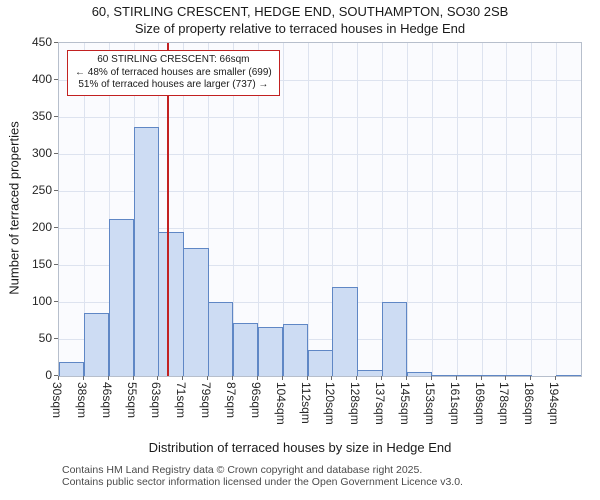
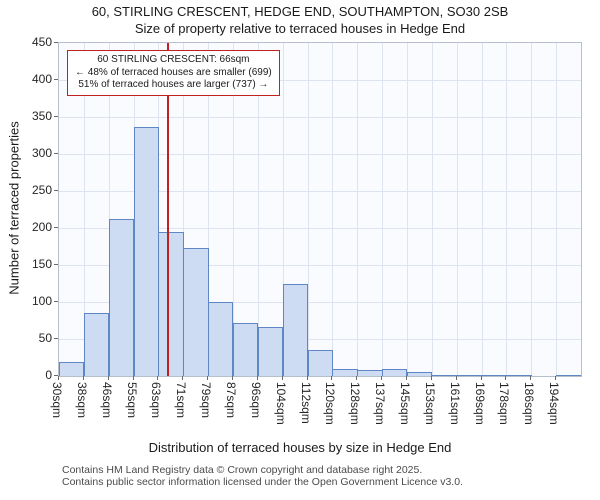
104sqm: 70 -> 120
120sqm: 120 -> 10
137sqm: 100 -> 10
